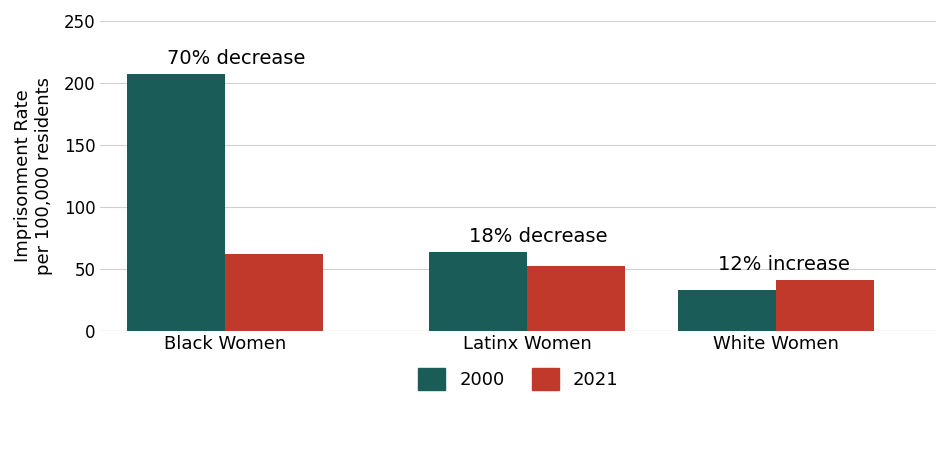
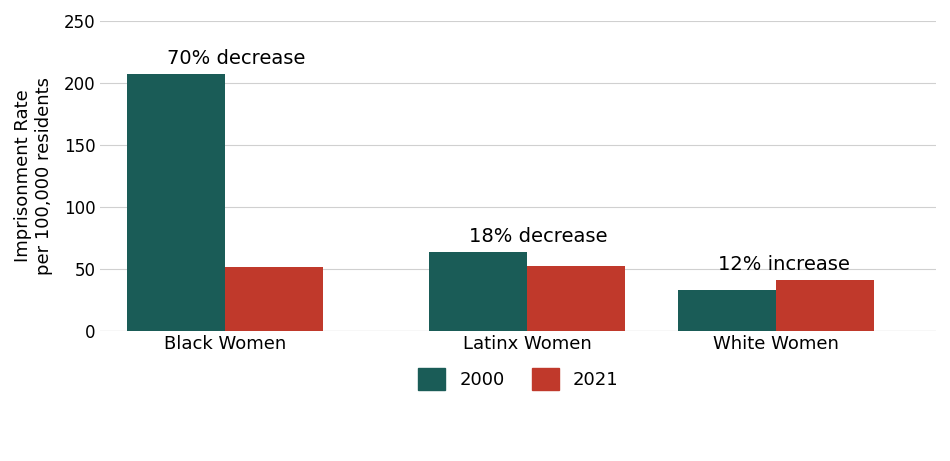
2021/Black Women: 62 -> 51
